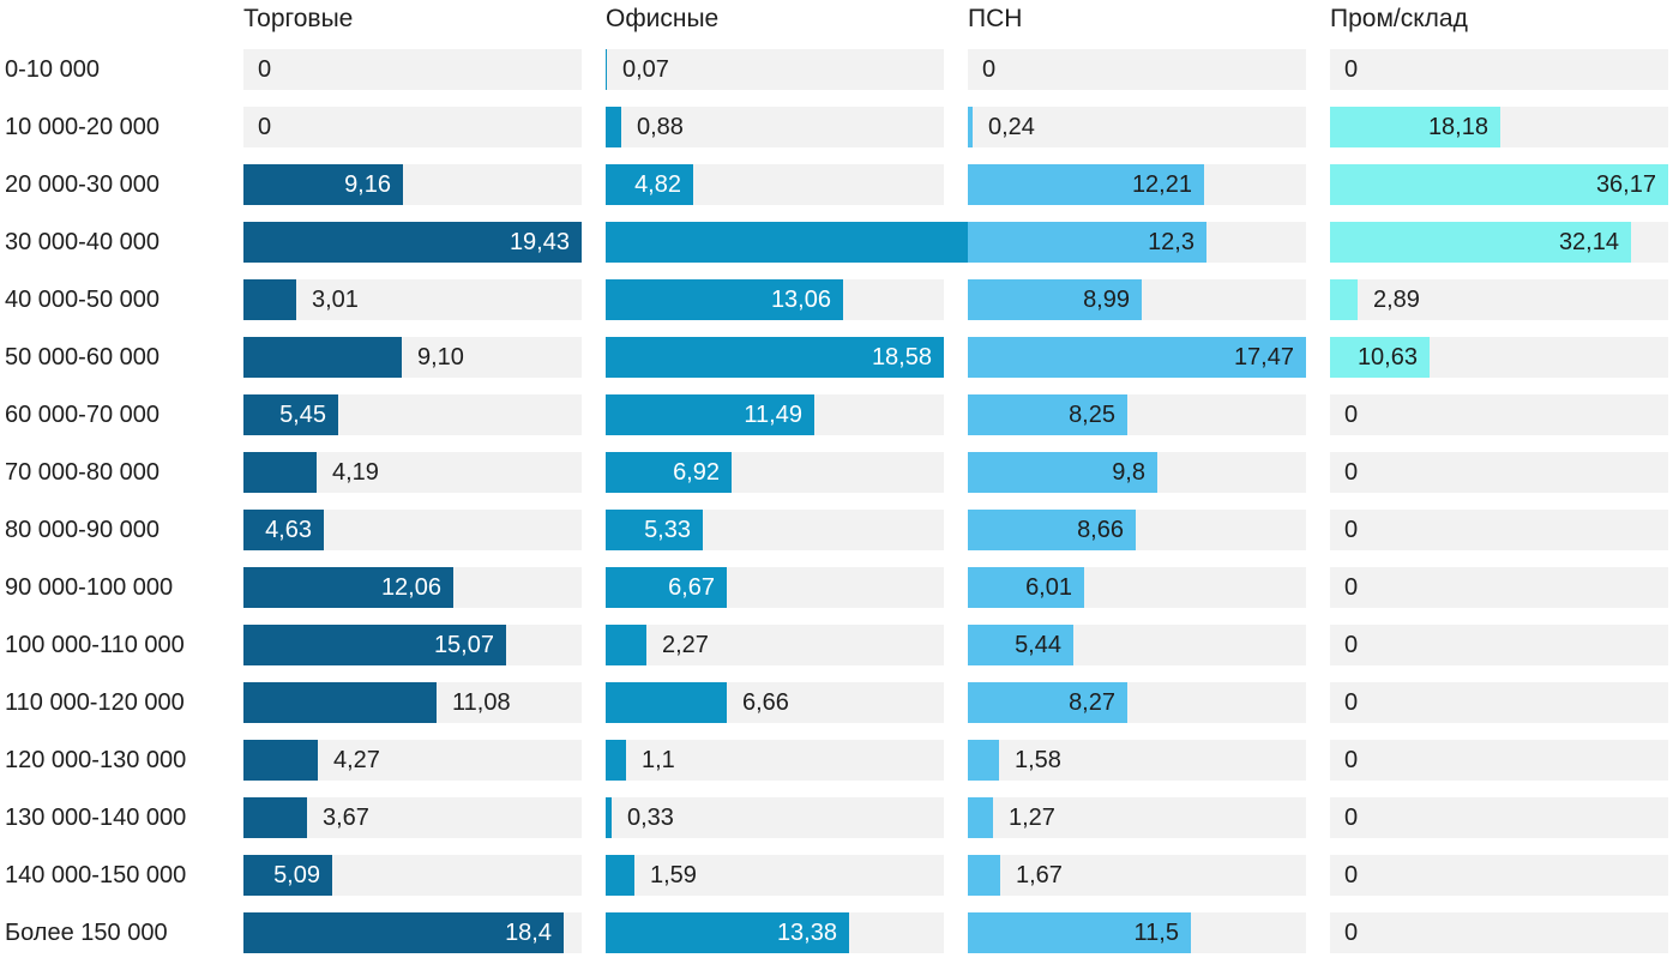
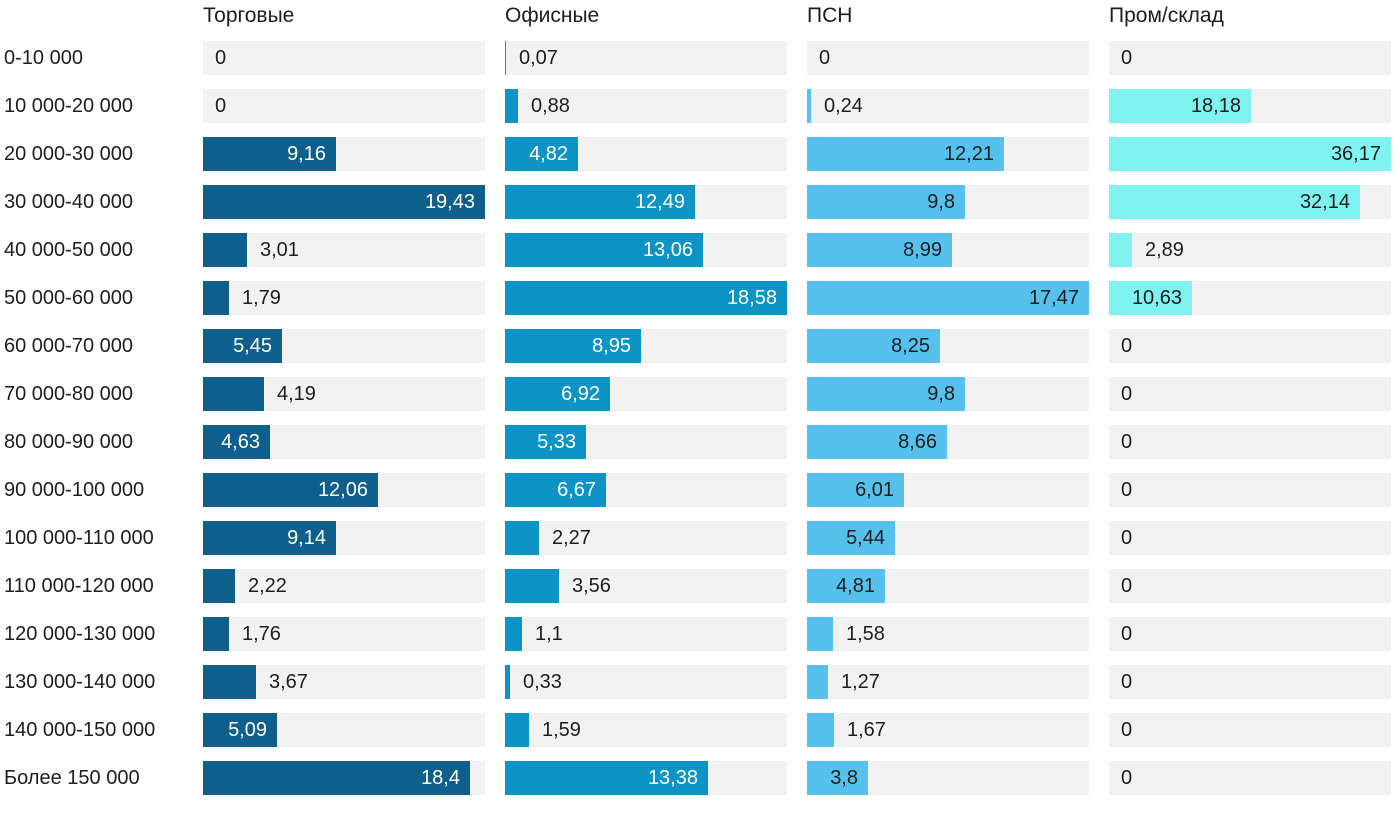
Офисные/30 000-40 000: 24,15 -> 12,49
ПСН/30 000-40 000: 12,3 -> 9,8
Торговые/50 000-60 000: 9,10 -> 1,79
Офисные/60 000-70 000: 11,49 -> 8,95
Торговые/100 000-110 000: 15,07 -> 9,14
Торговые/110 000-120 000: 11,08 -> 2,22
Офисные/110 000-120 000: 6,66 -> 3,56
ПСН/110 000-120 000: 8,27 -> 4,81
Торговые/120 000-130 000: 4,27 -> 1,76
ПСН/Более 150 000: 11,5 -> 3,8
